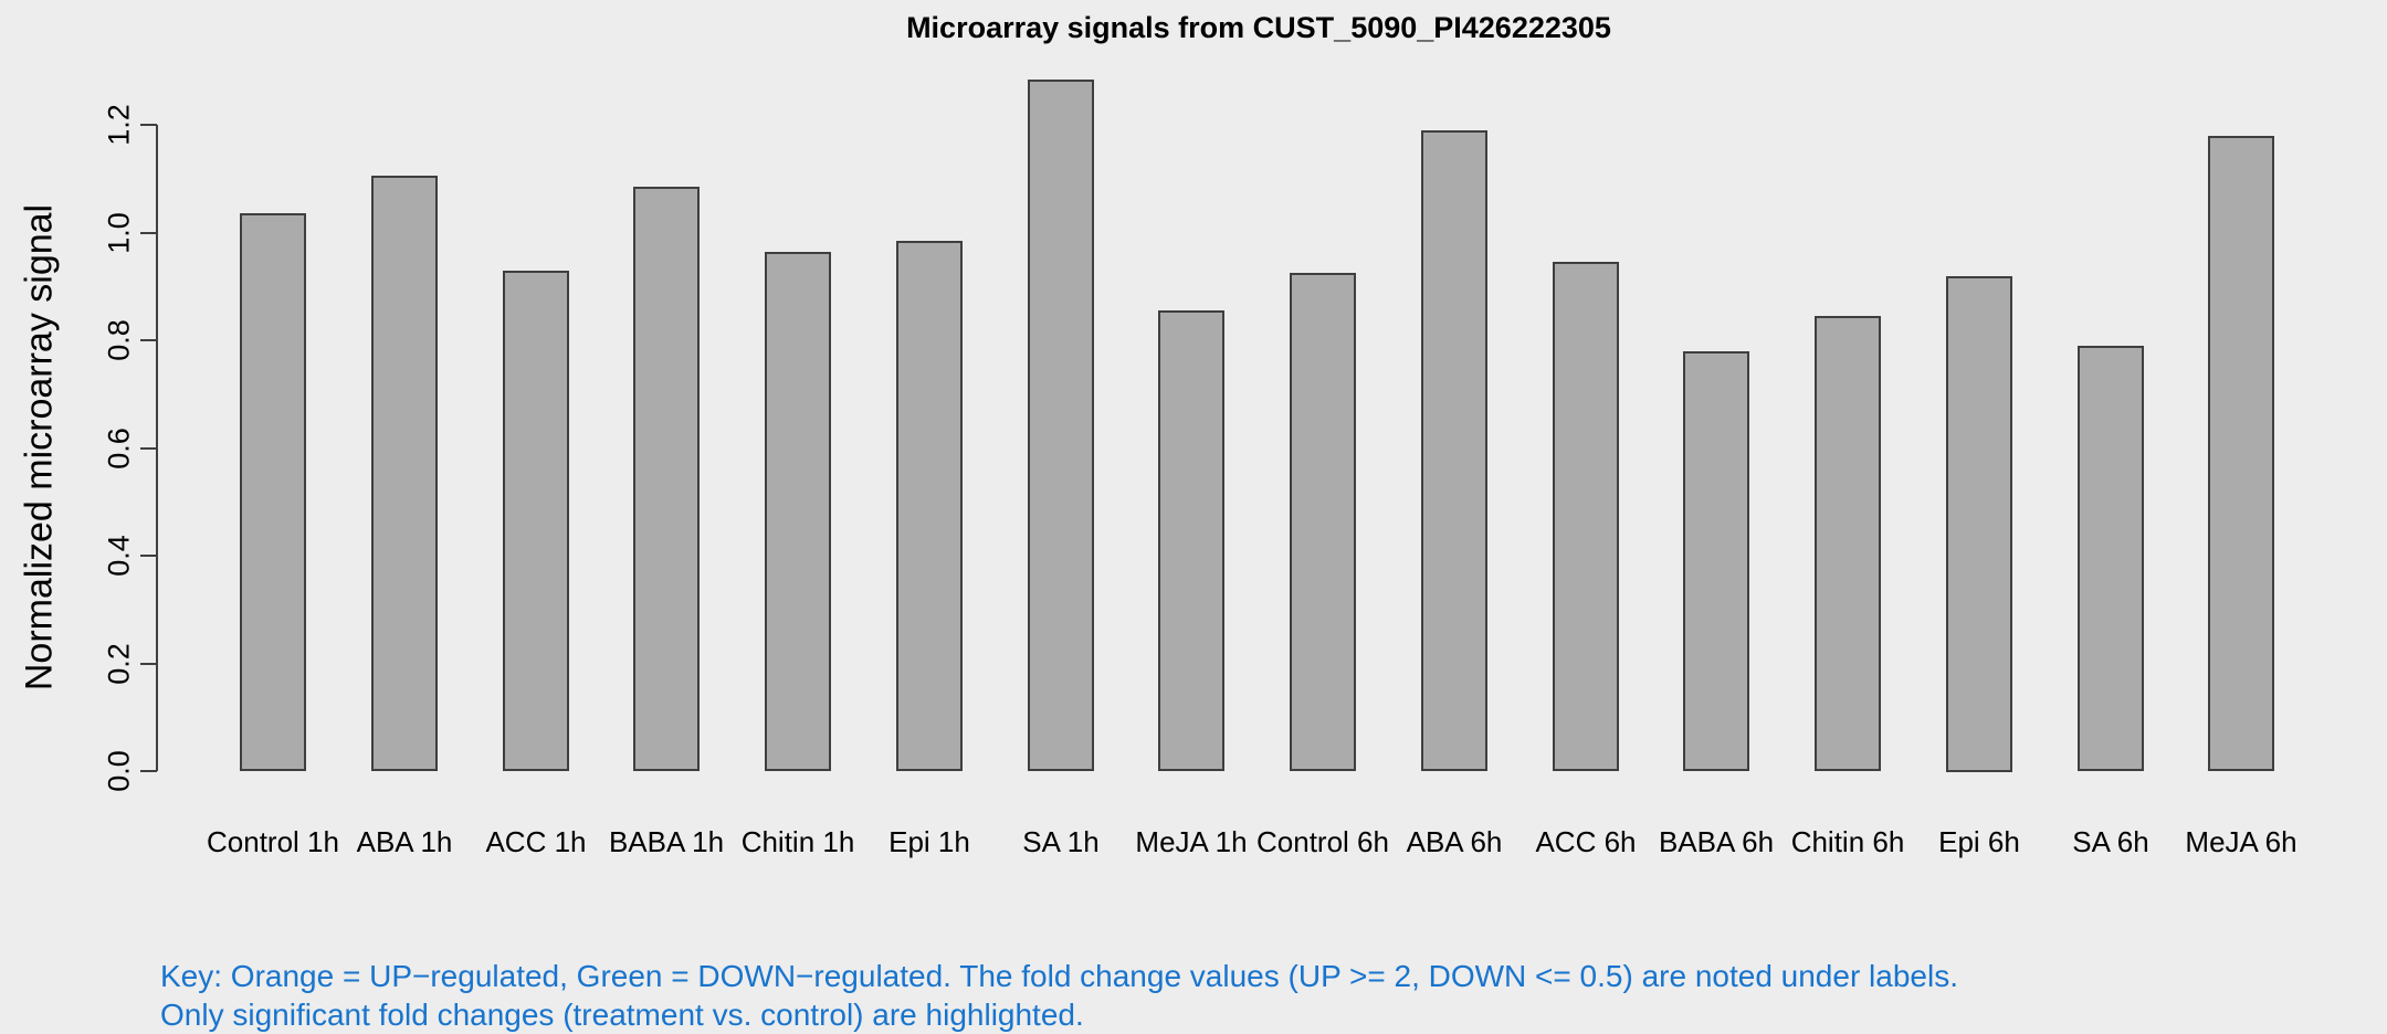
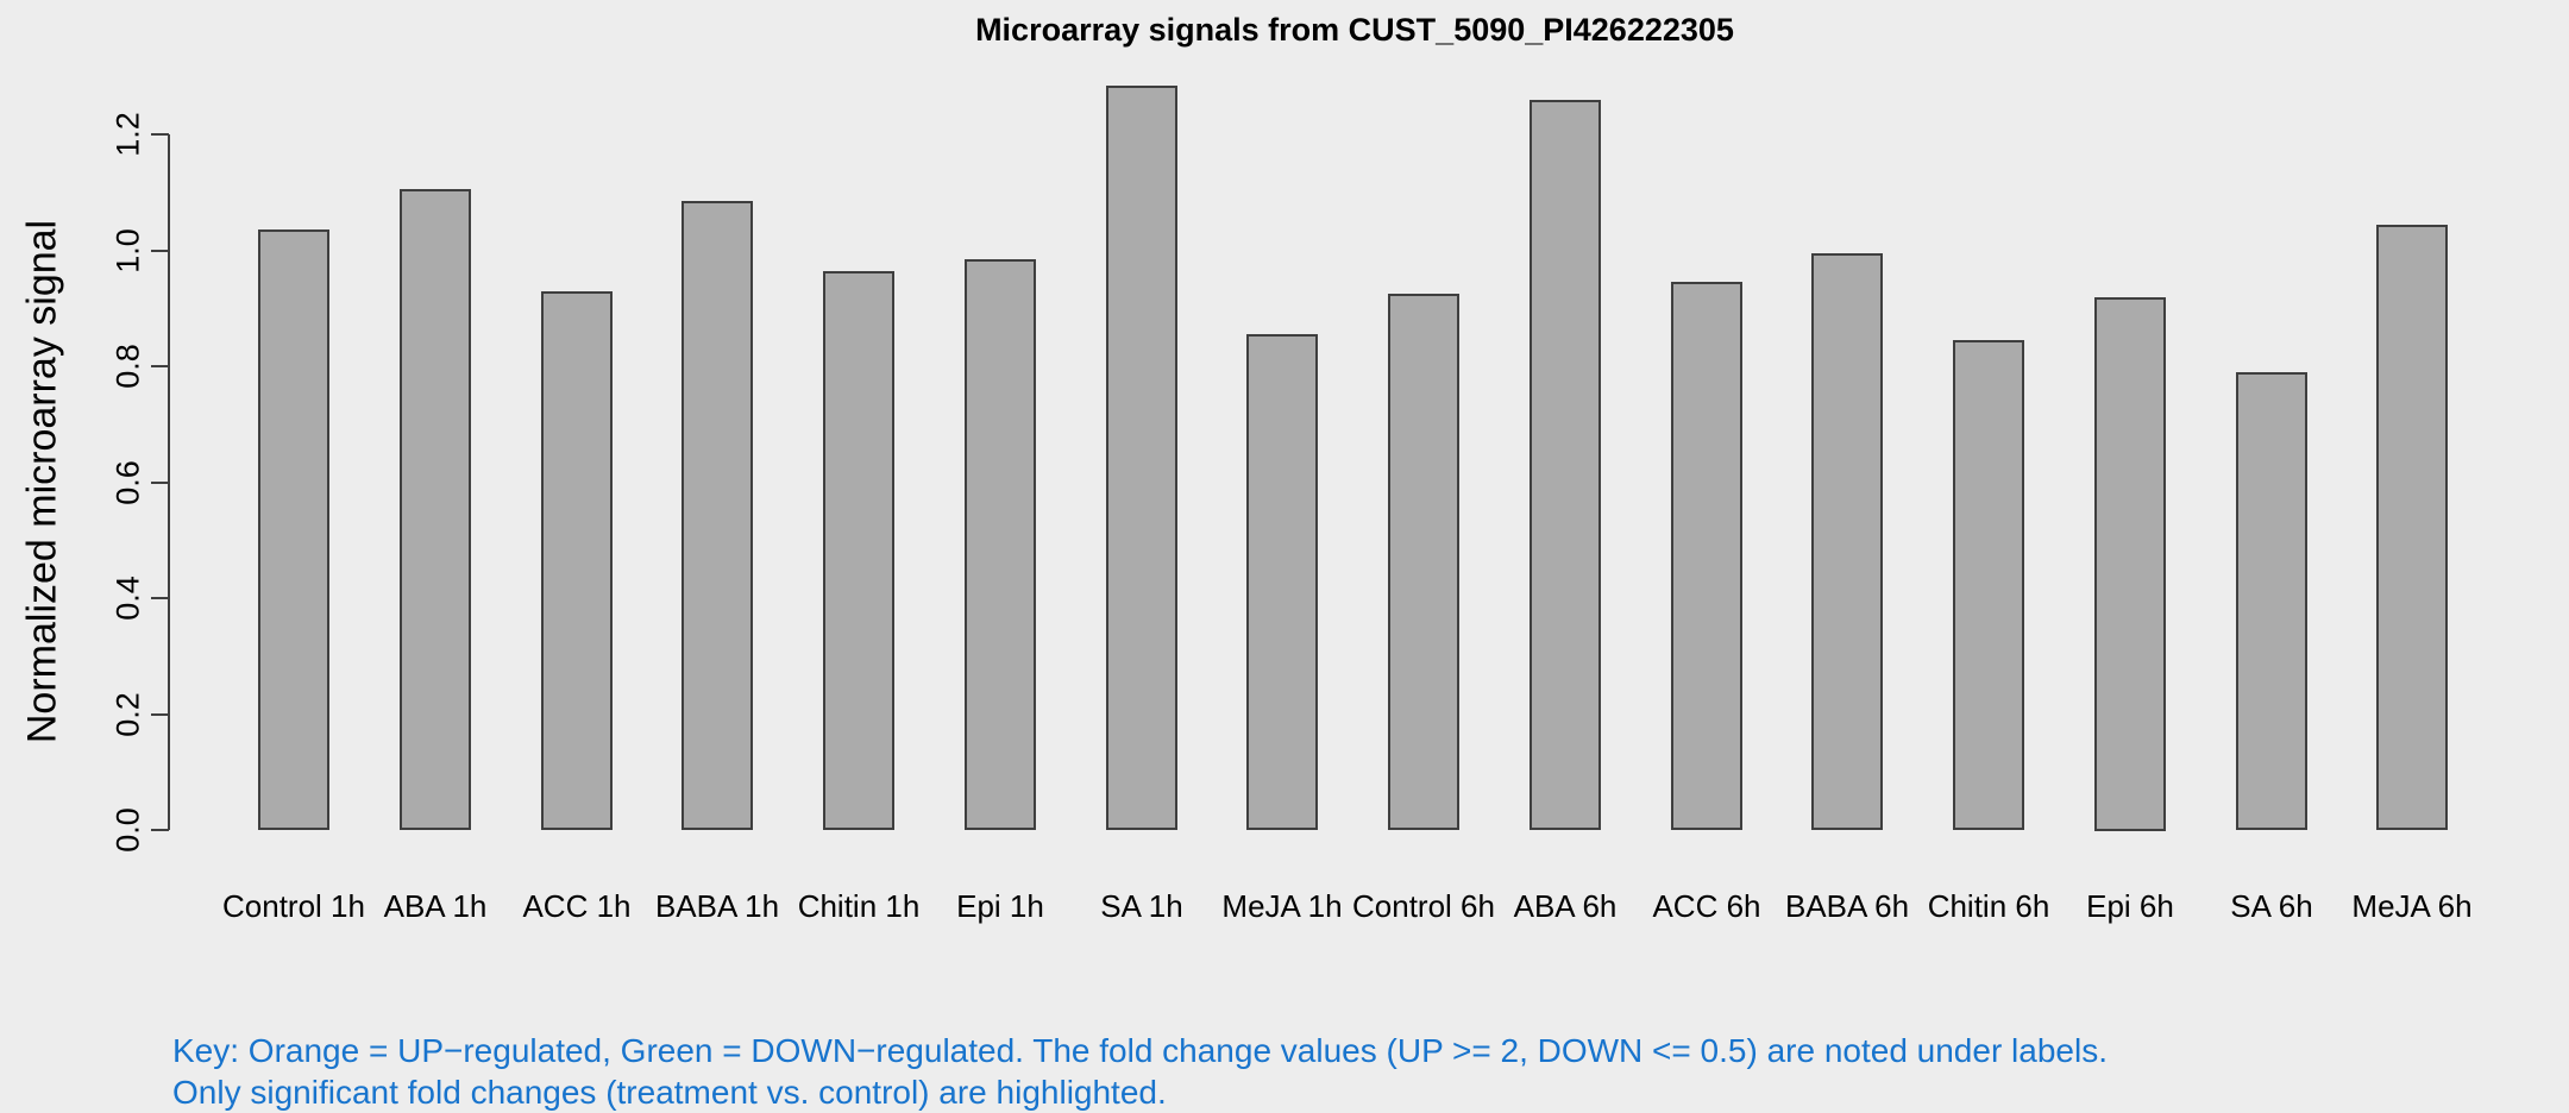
ABA 6h: 1.19 -> 1.26
BABA 6h: 0.78 -> 0.99
MeJA 6h: 1.18 -> 1.04
